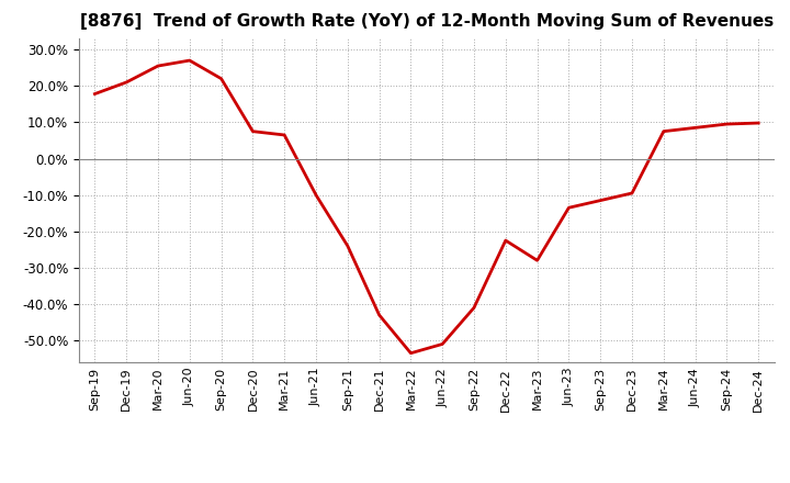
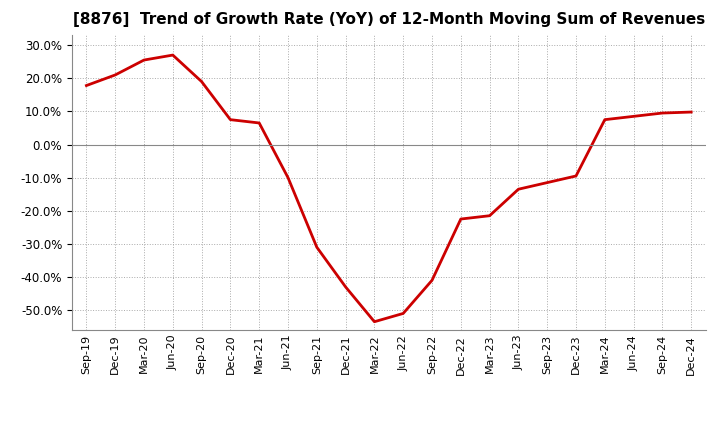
Sep-20: 22.0% -> 19.0%
Sep-21: -24.0% -> -31.0%
Mar-23: -28.0% -> -21.5%
